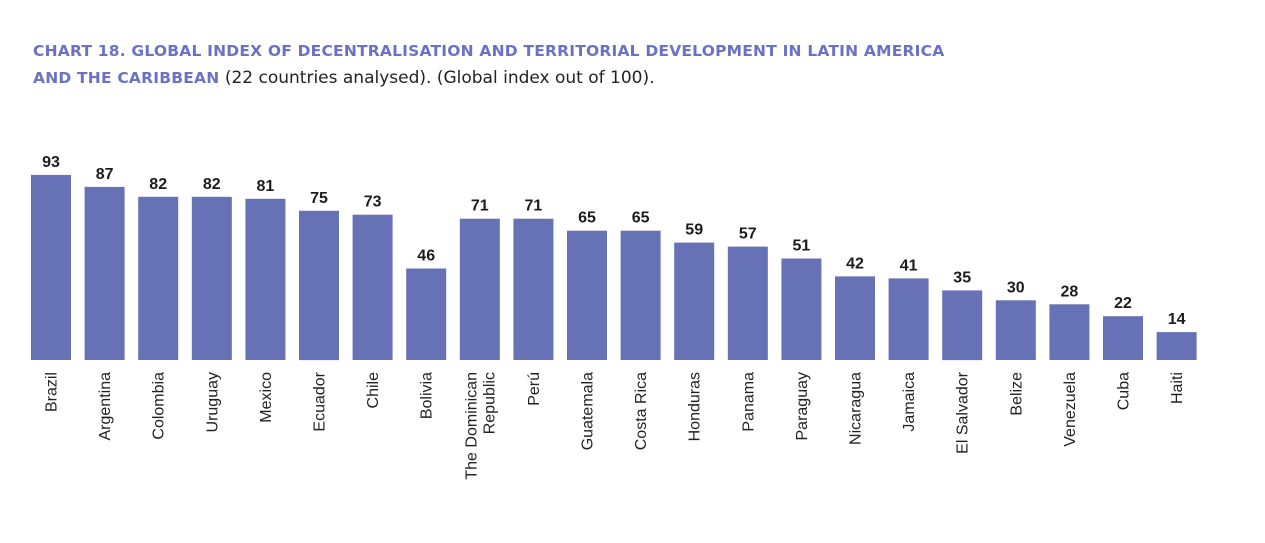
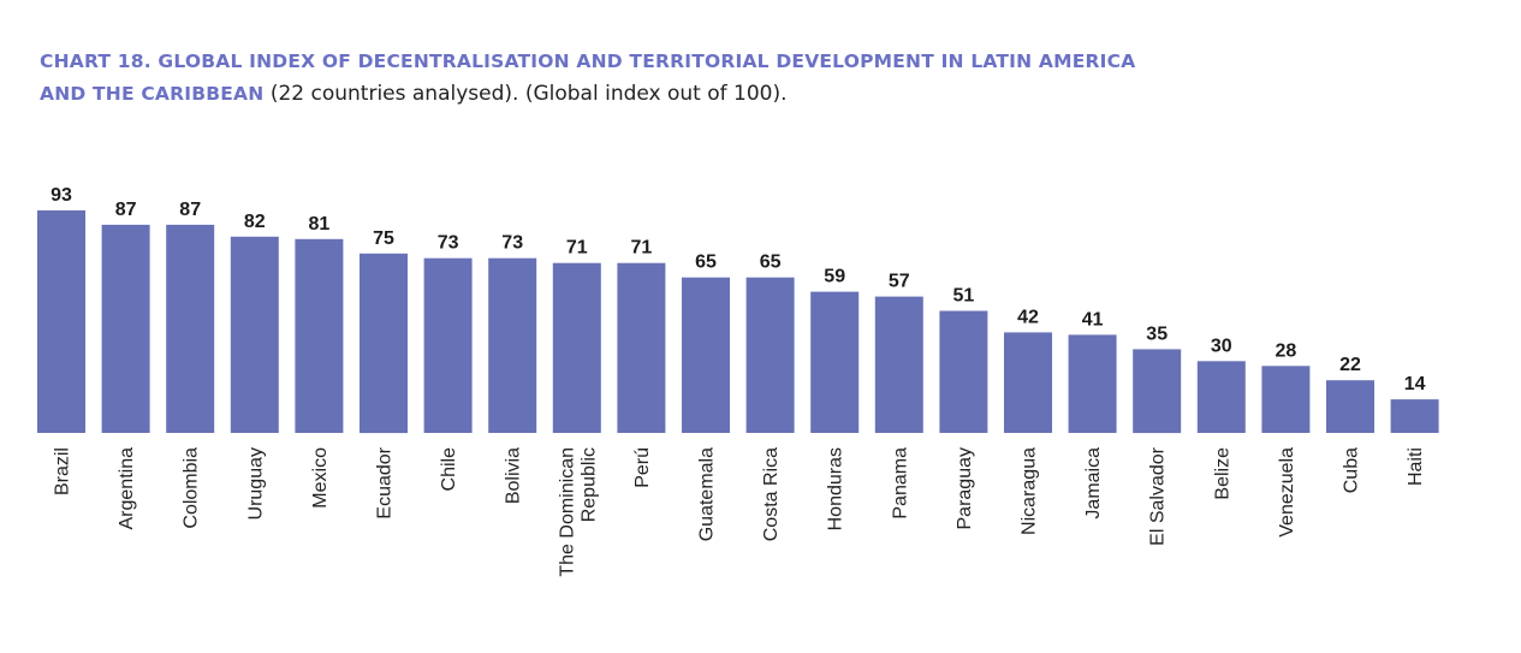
Colombia: 82 -> 87
Bolivia: 46 -> 73
